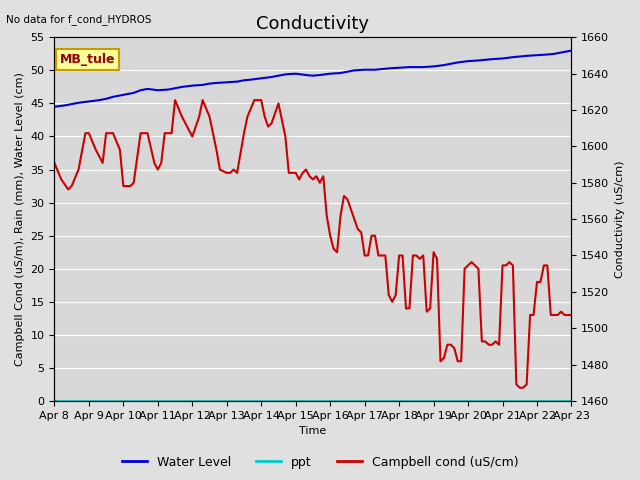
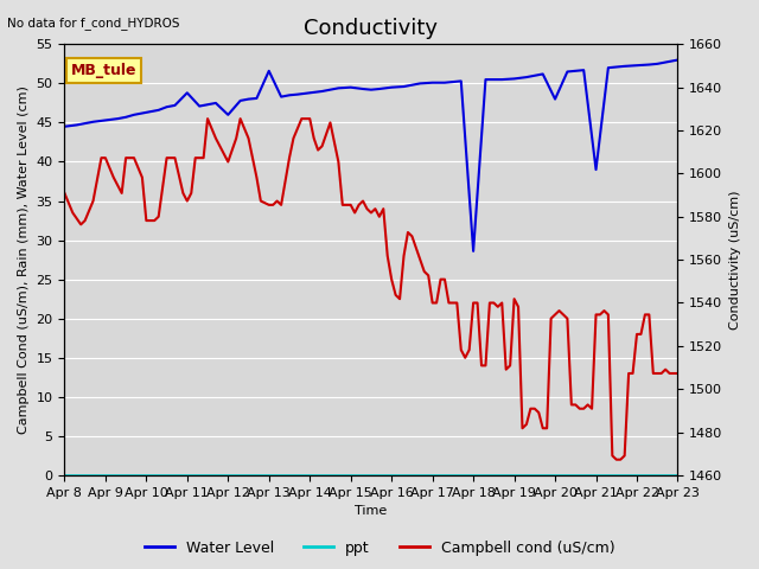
Water Level/Apr 11: 47.0 -> 48.8
Water Level/Apr 12: 47.7 -> 46.0
Water Level/Apr 13: 48.2 -> 51.6
Water Level/Apr 18: 50.4 -> 28.6
Water Level/Apr 20: 51.4 -> 48.0
Water Level/Apr 21: 51.8 -> 39.0
